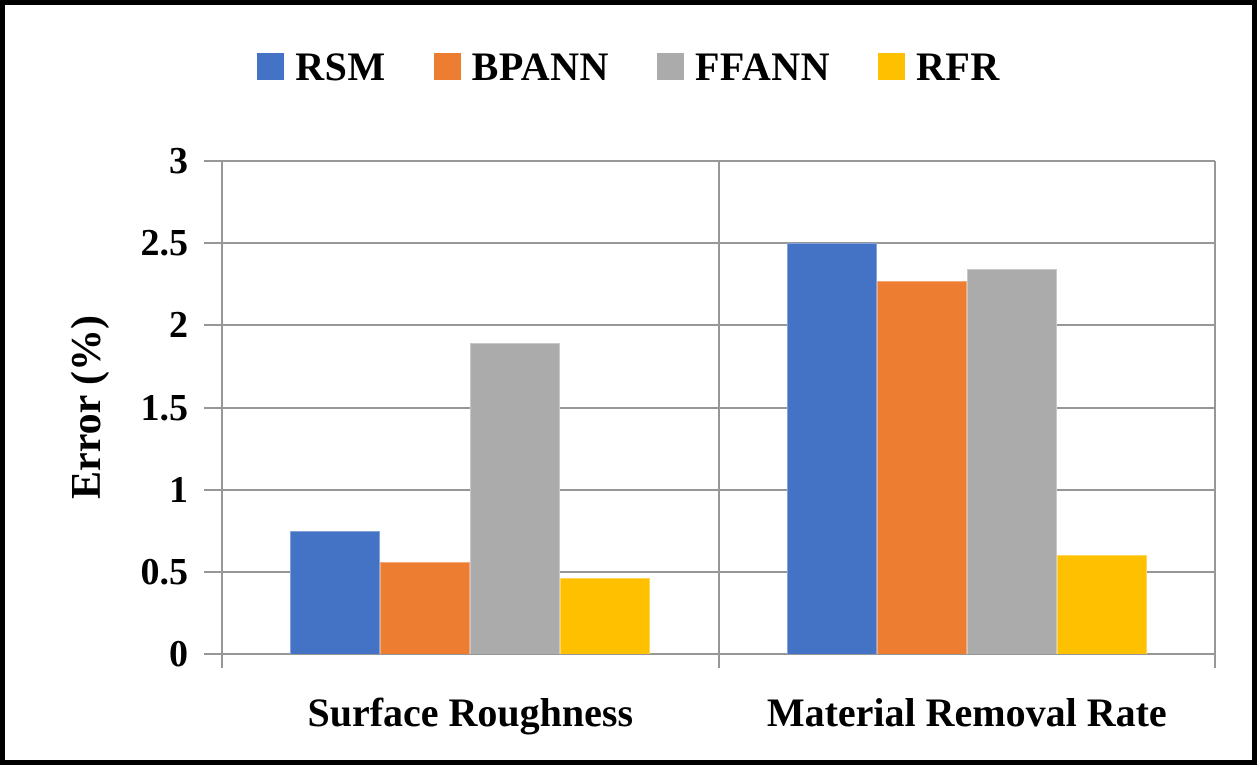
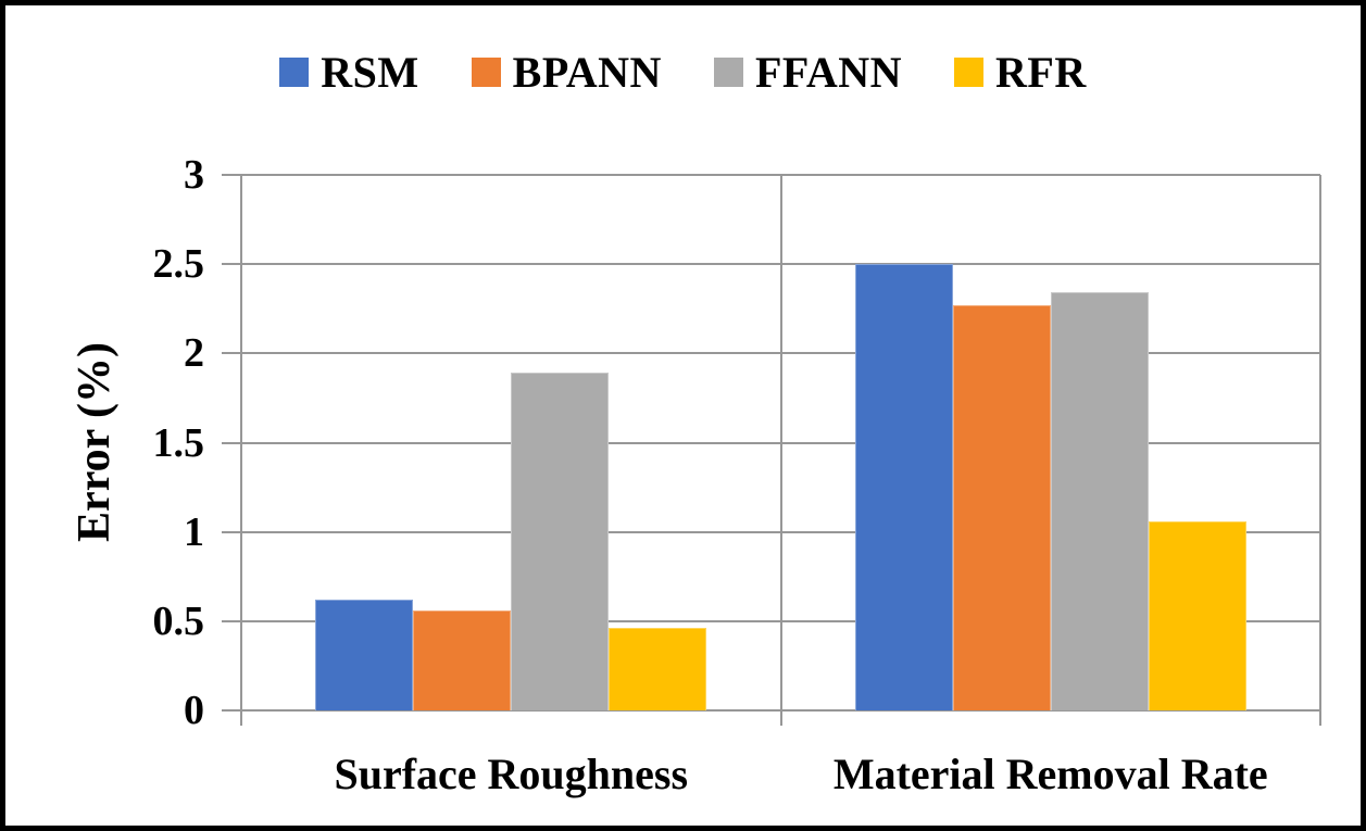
RSM/Surface Roughness: 0.75 -> 0.62
RFR/Material Removal Rate: 0.60 -> 1.06
